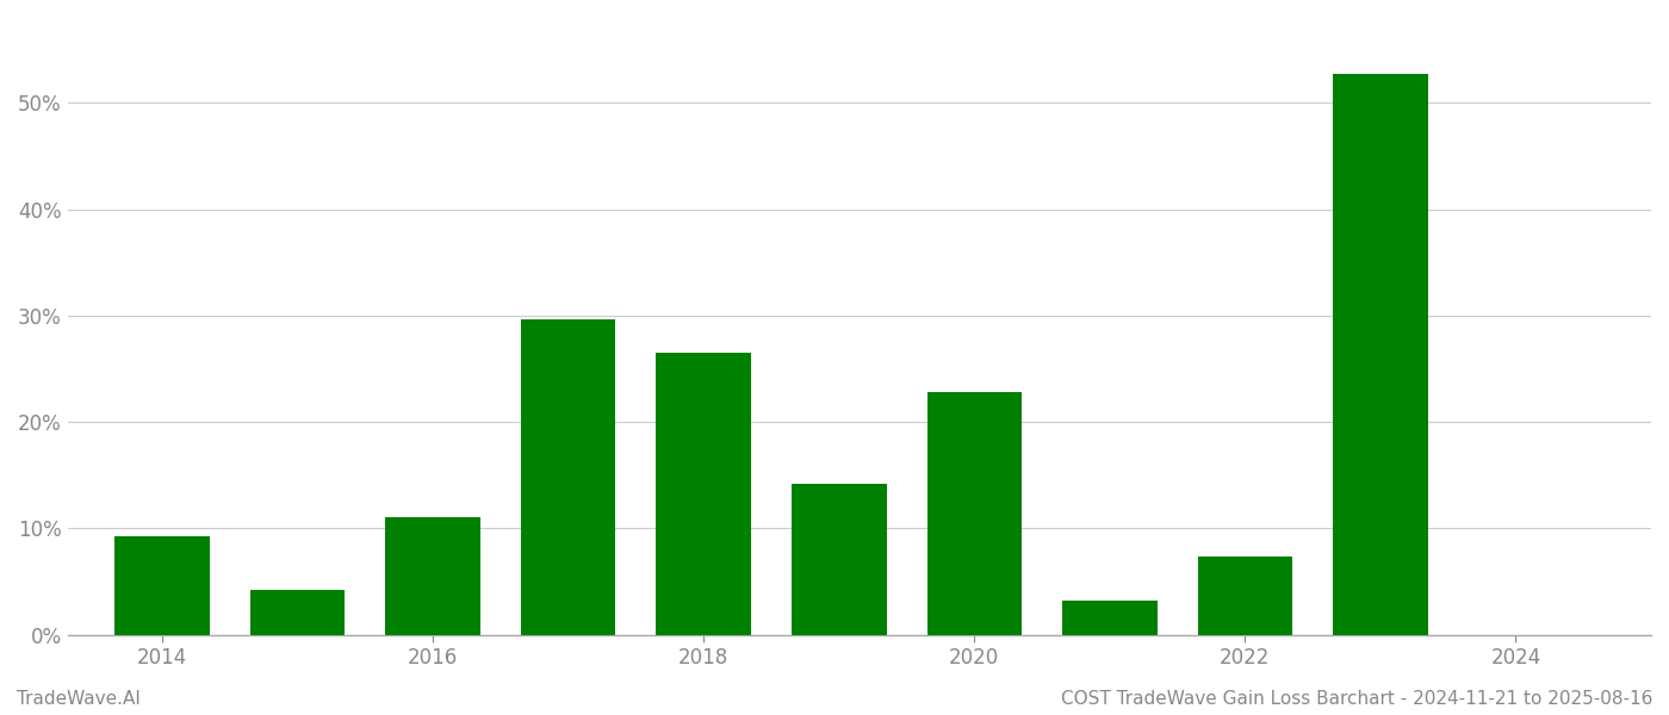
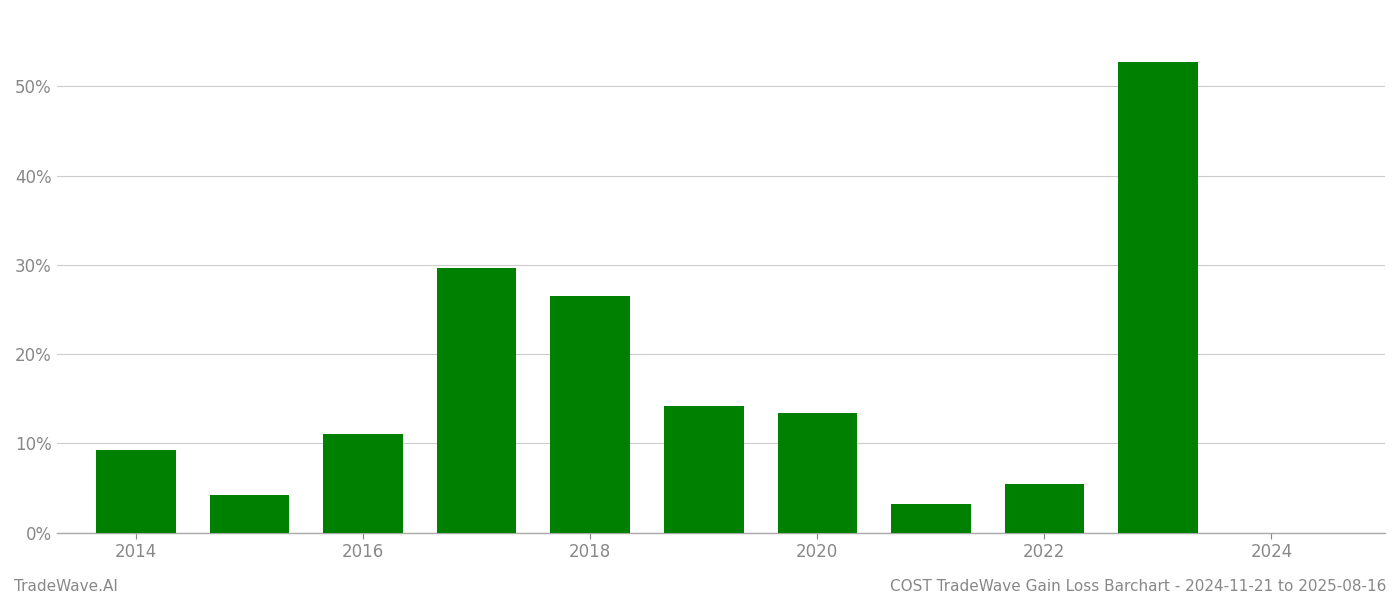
2020: 22.8% -> 13.4%
2022: 7.4% -> 5.4%
